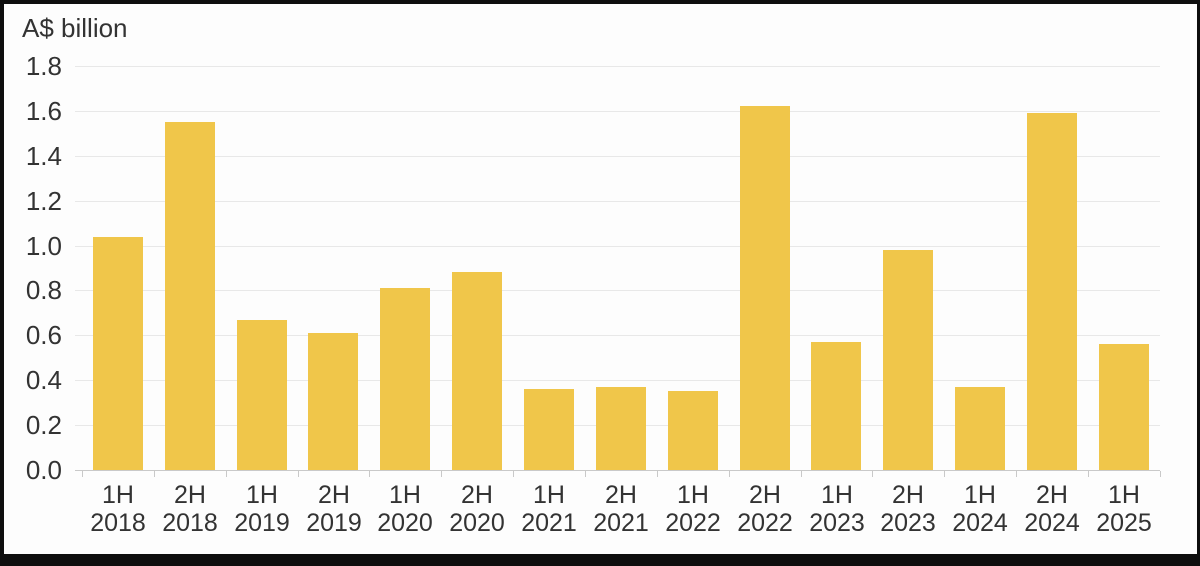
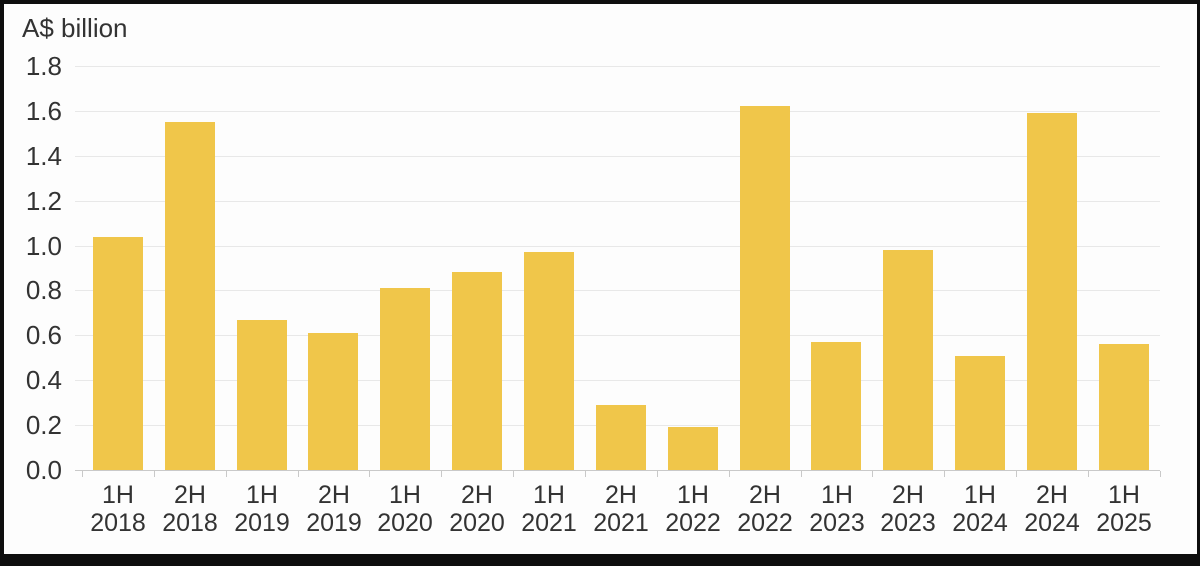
1H 2021: 0.36 -> 0.97
2H 2021: 0.37 -> 0.29
1H 2022: 0.35 -> 0.19
1H 2024: 0.37 -> 0.51
